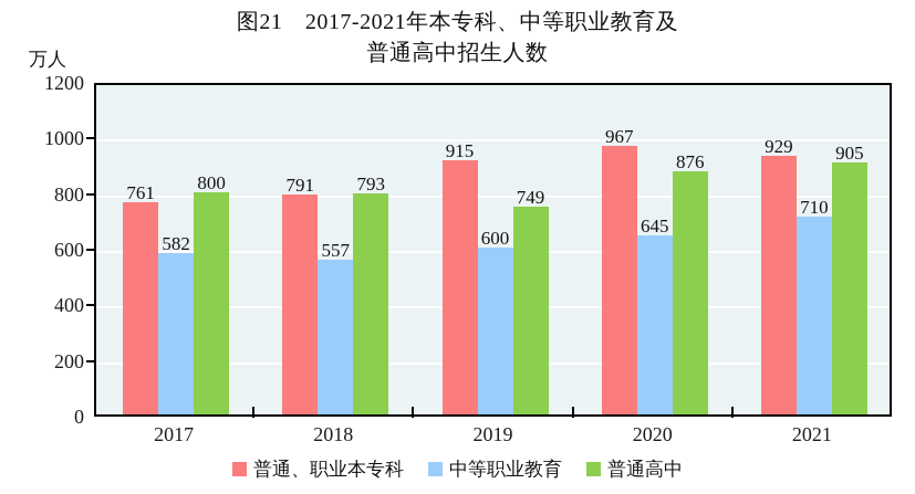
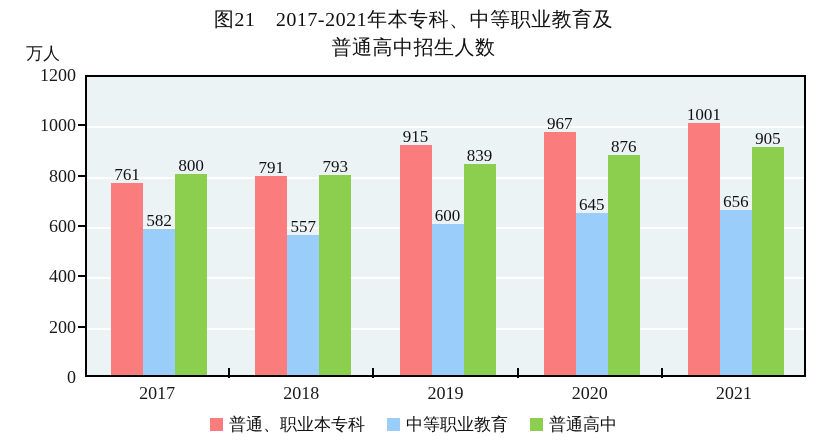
普通高中/2019: 749 -> 839
普通、职业本专科/2021: 929 -> 1001
中等职业教育/2021: 710 -> 656
